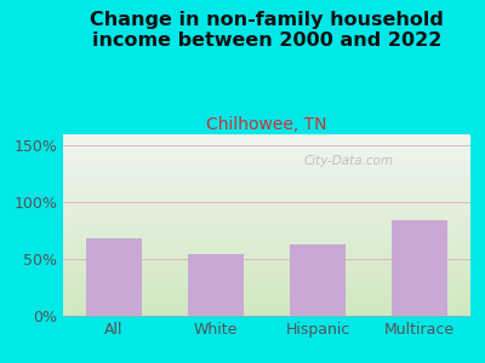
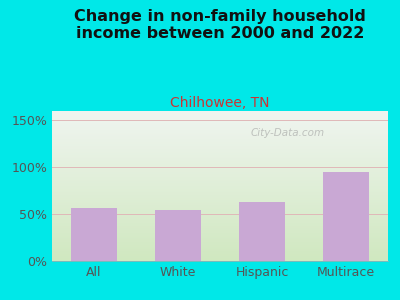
All: 68% -> 57%
Multirace: 84% -> 95%
